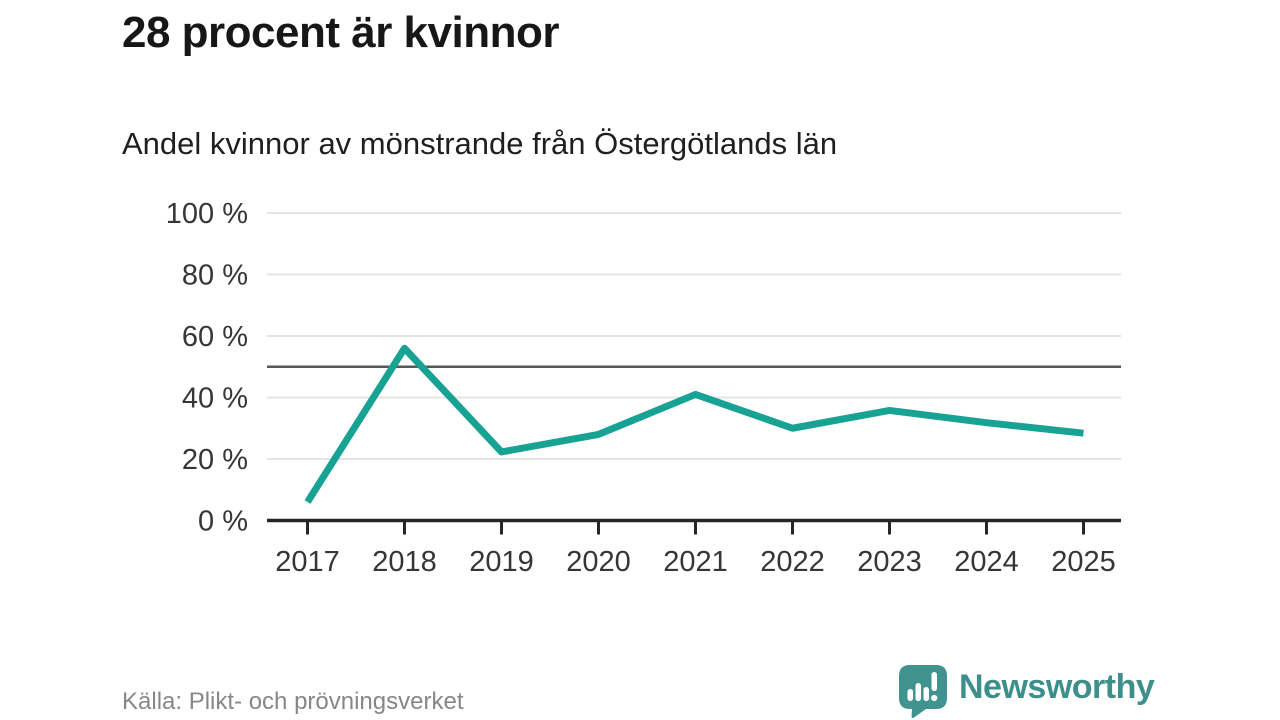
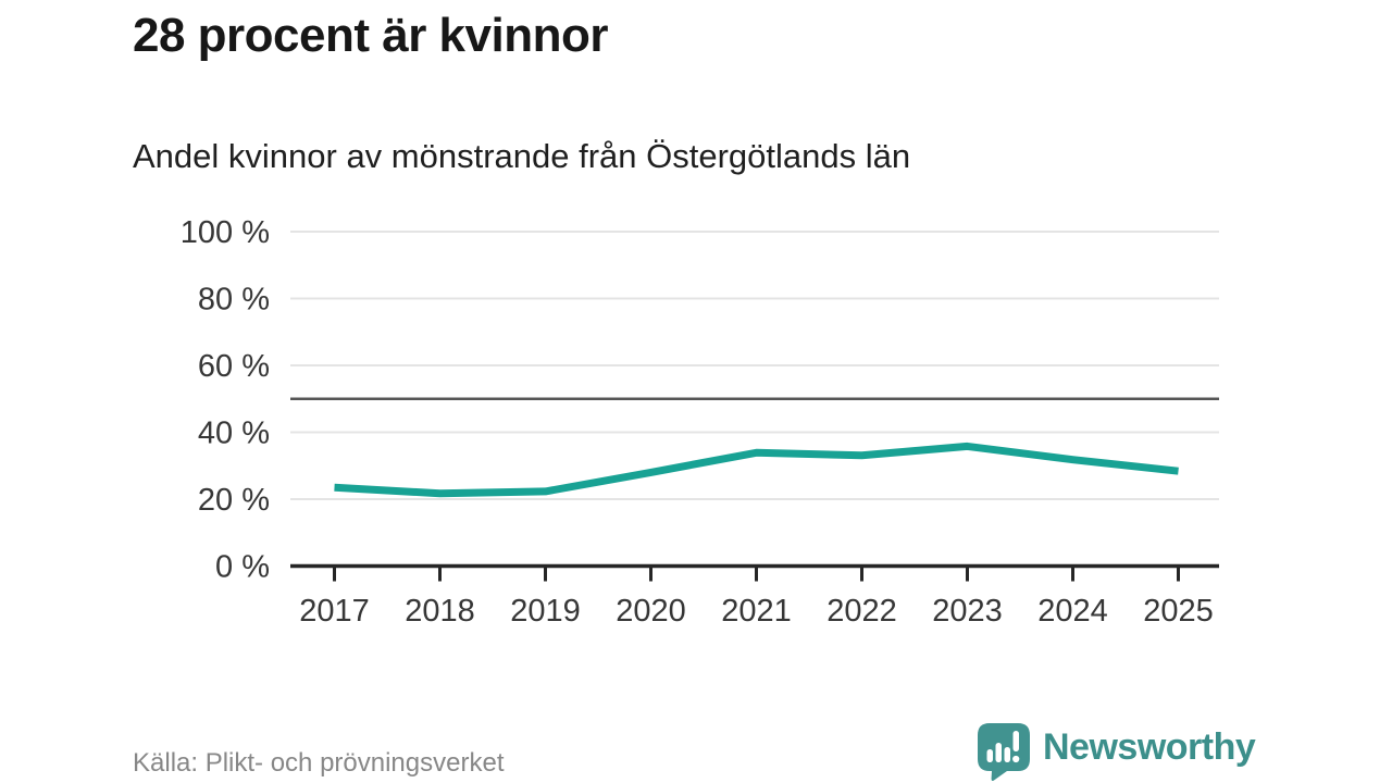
2017: 6% -> 24%
2018: 56% -> 22%
2021: 41% -> 34%
2022: 30% -> 33%
